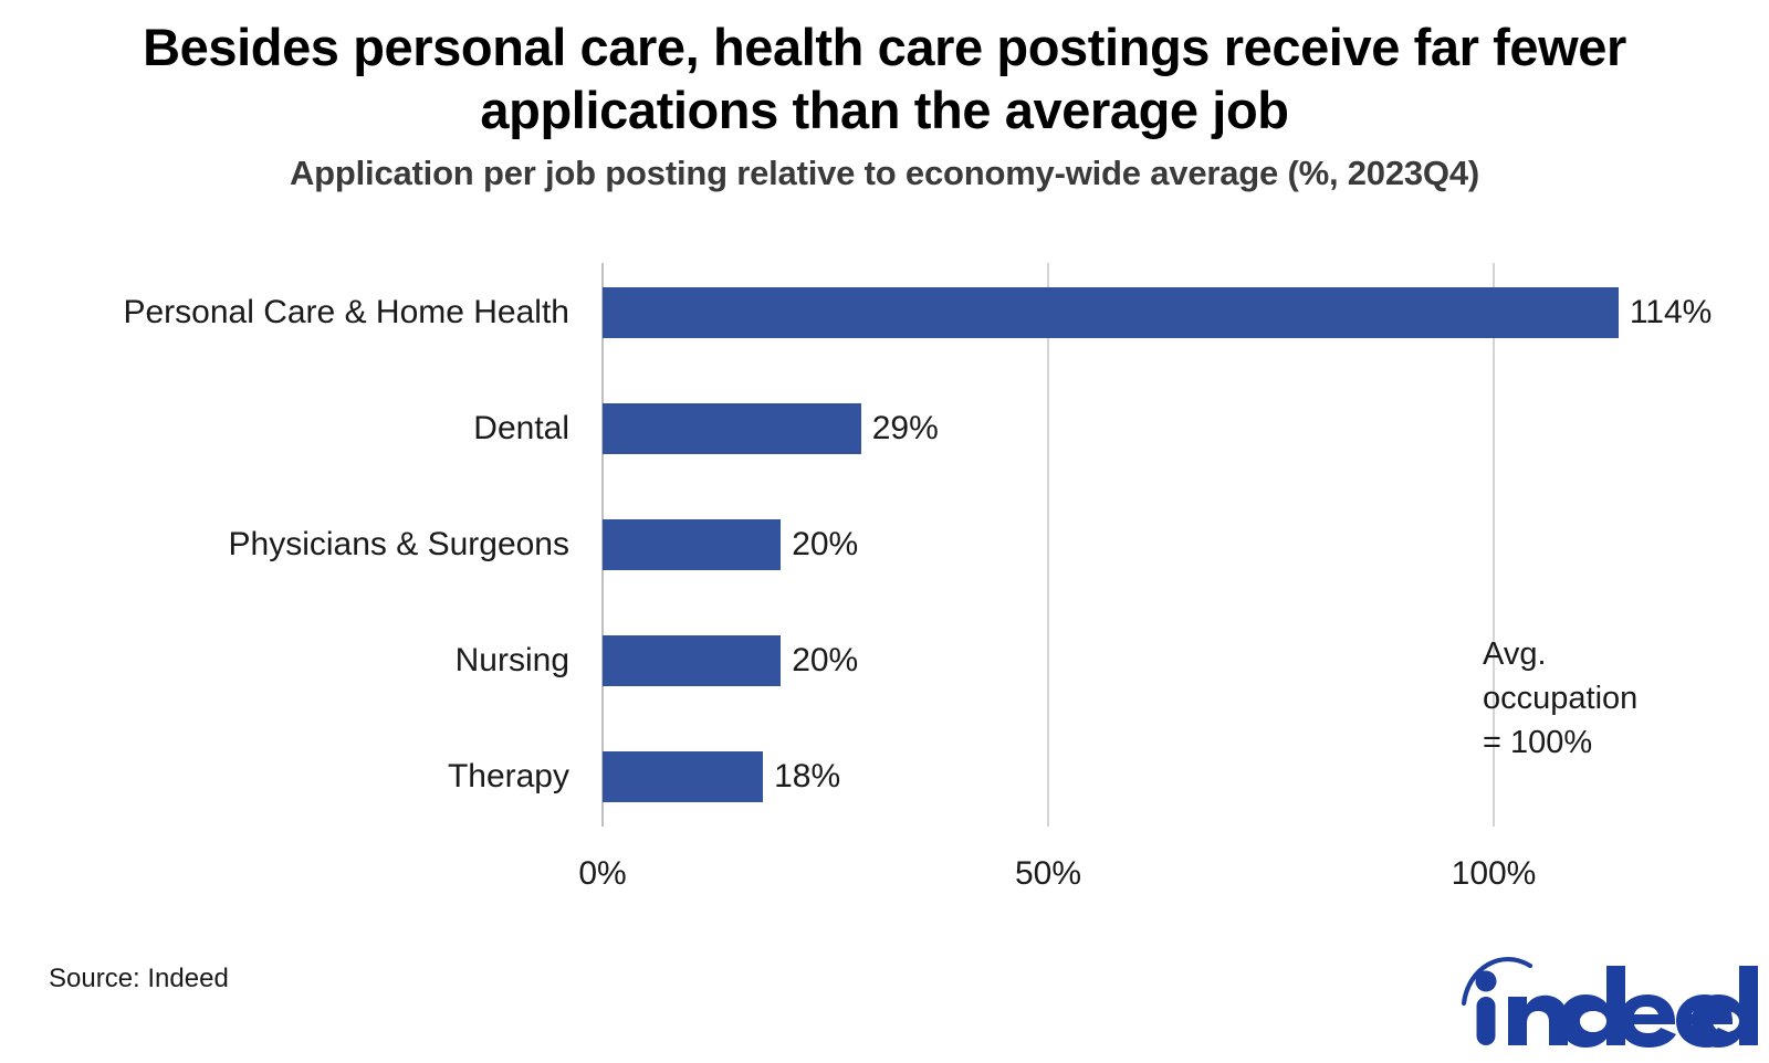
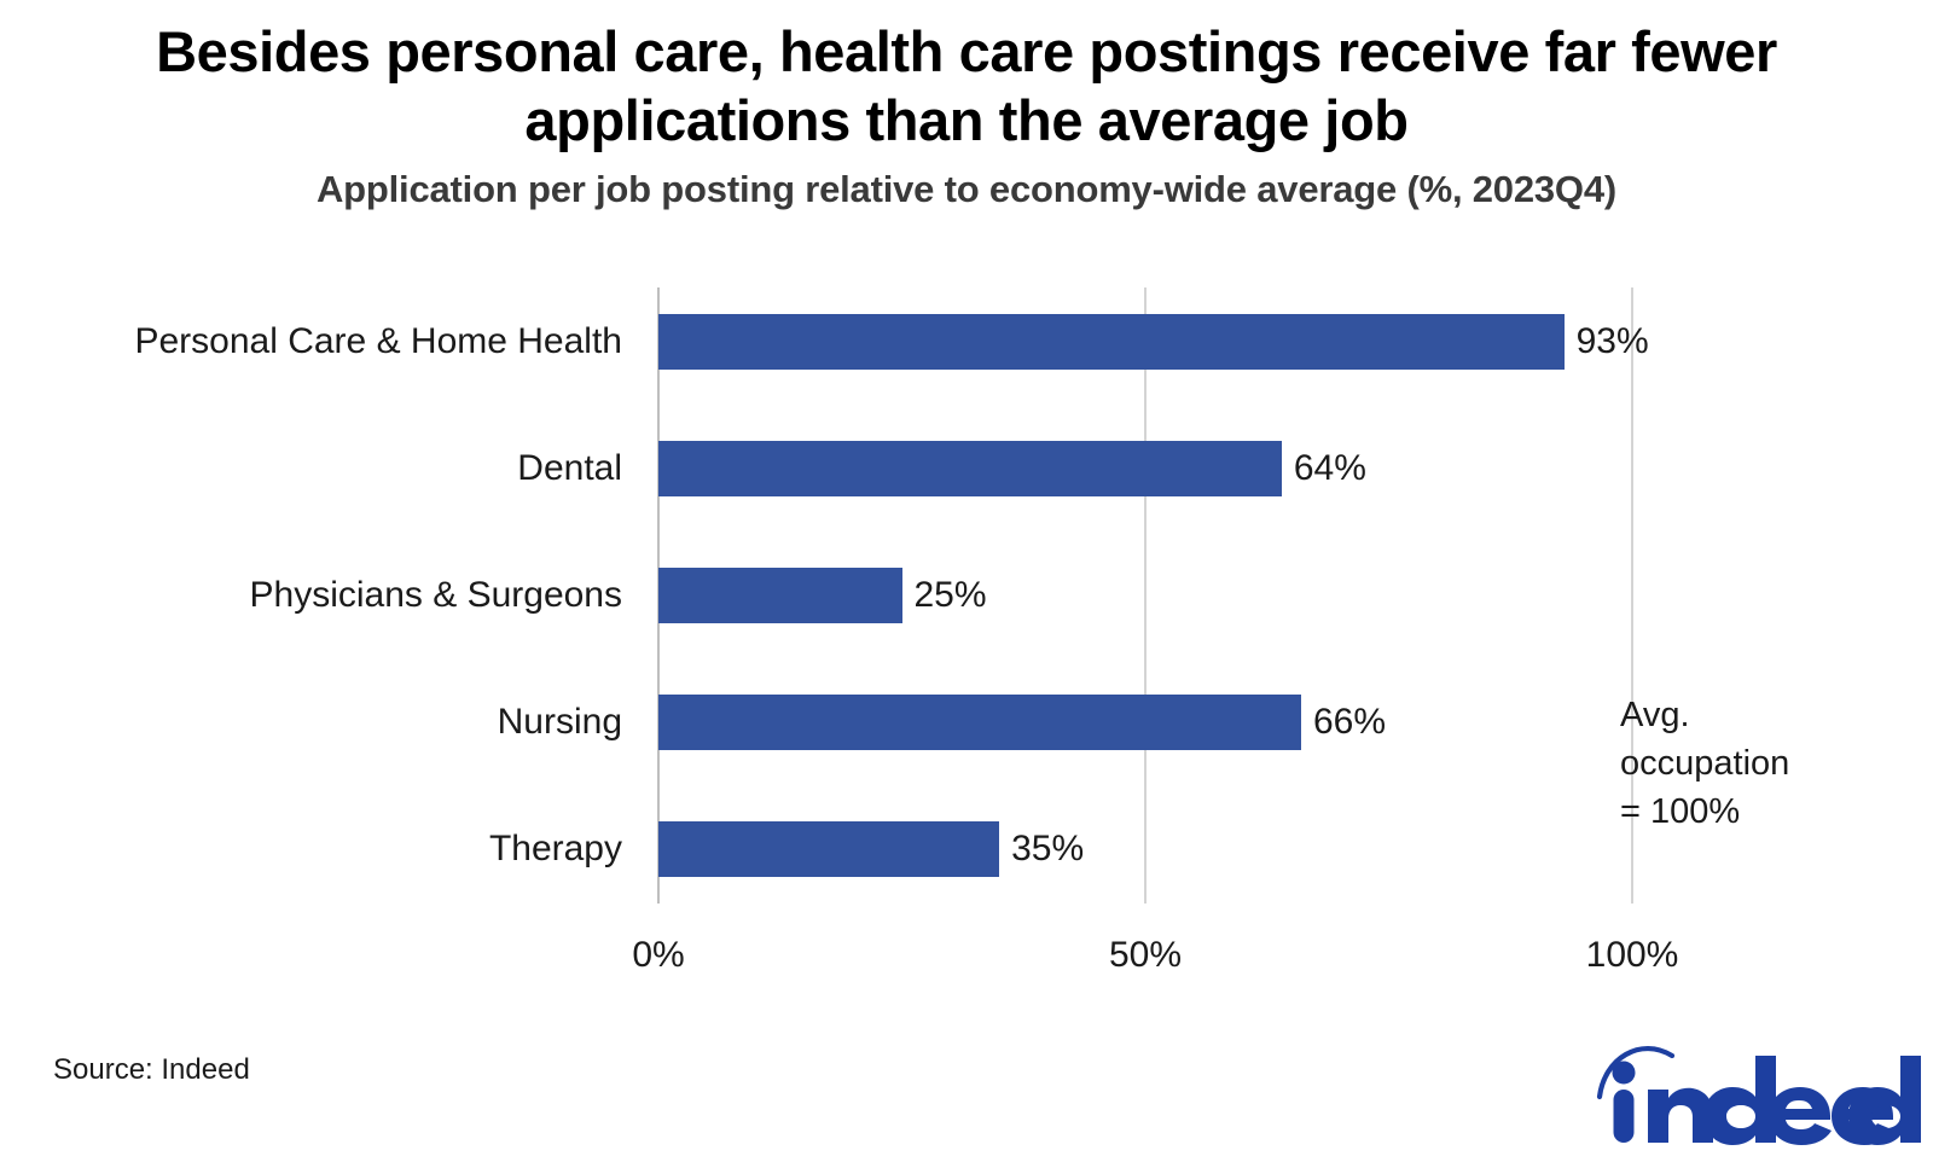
Personal Care & Home Health: 114% -> 93%
Dental: 29% -> 64%
Physicians & Surgeons: 20% -> 25%
Nursing: 20% -> 66%
Therapy: 18% -> 35%
